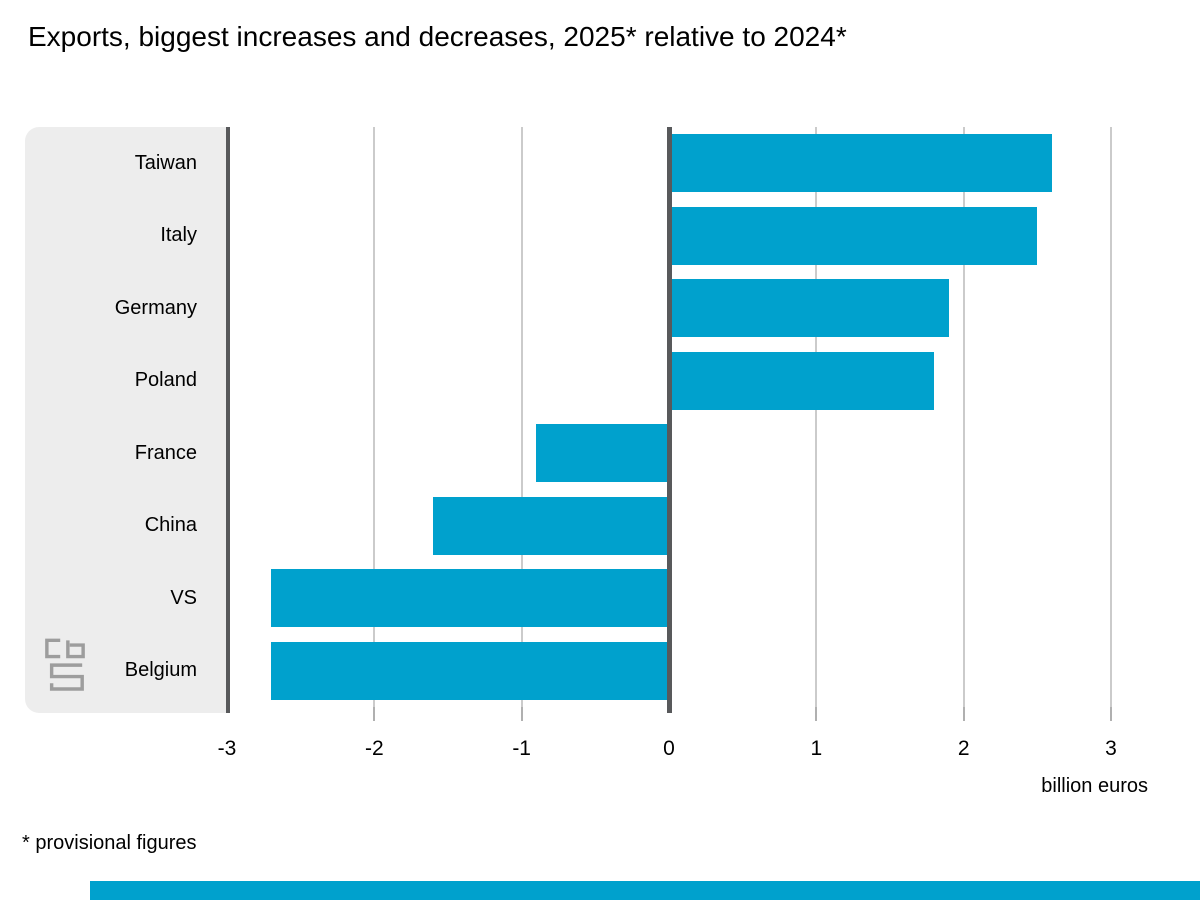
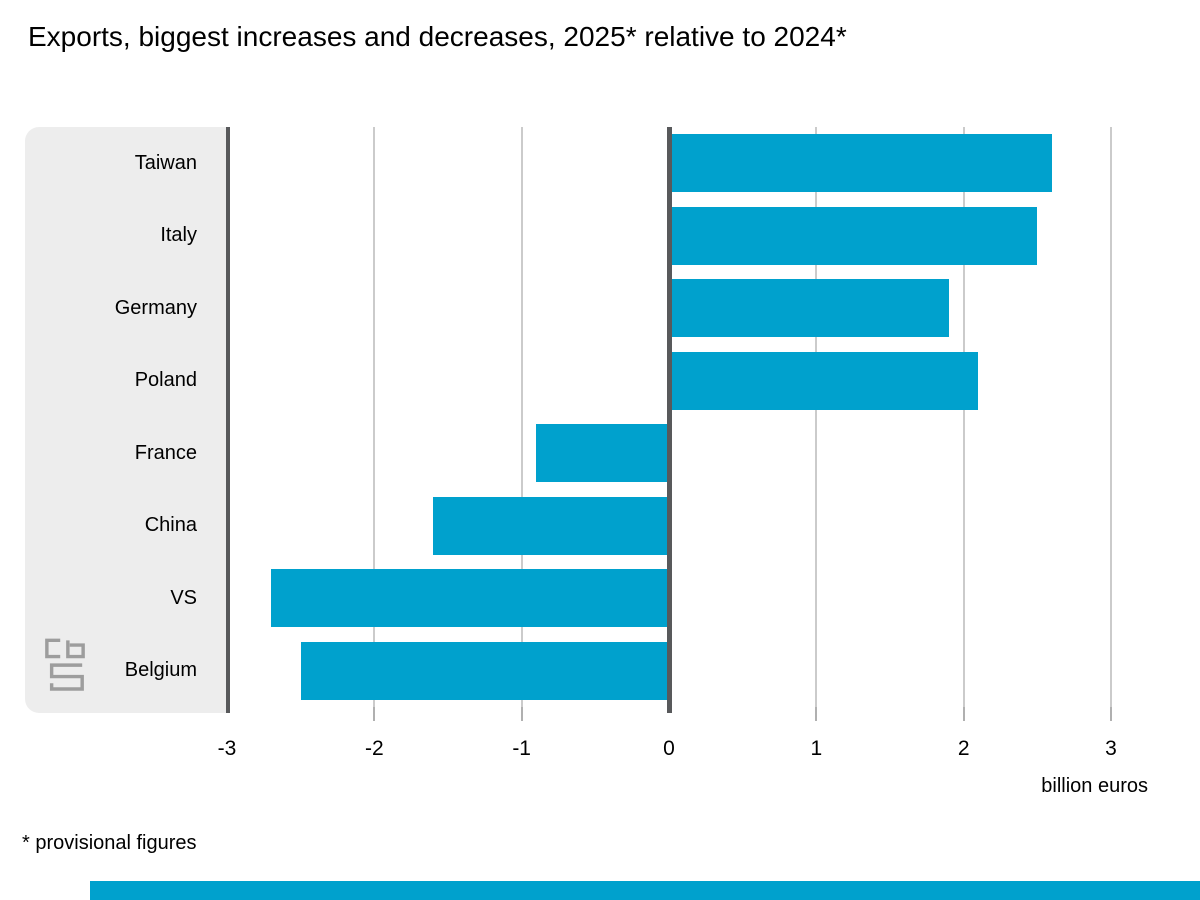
Poland: 1.8 -> 2.1
Belgium: -2.7 -> -2.5
